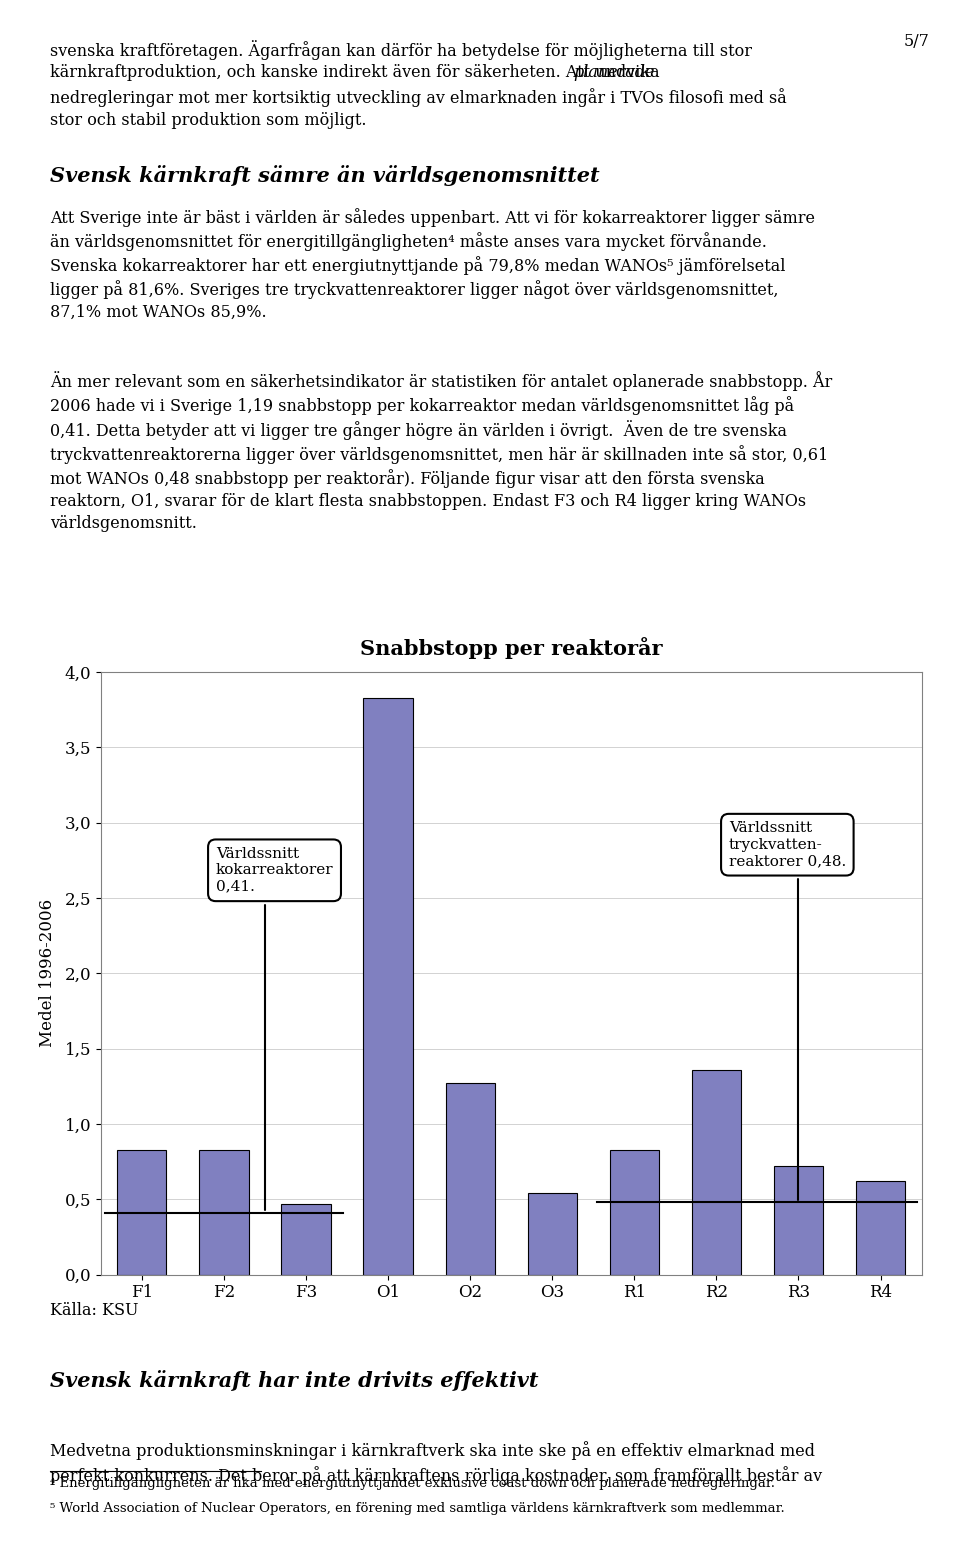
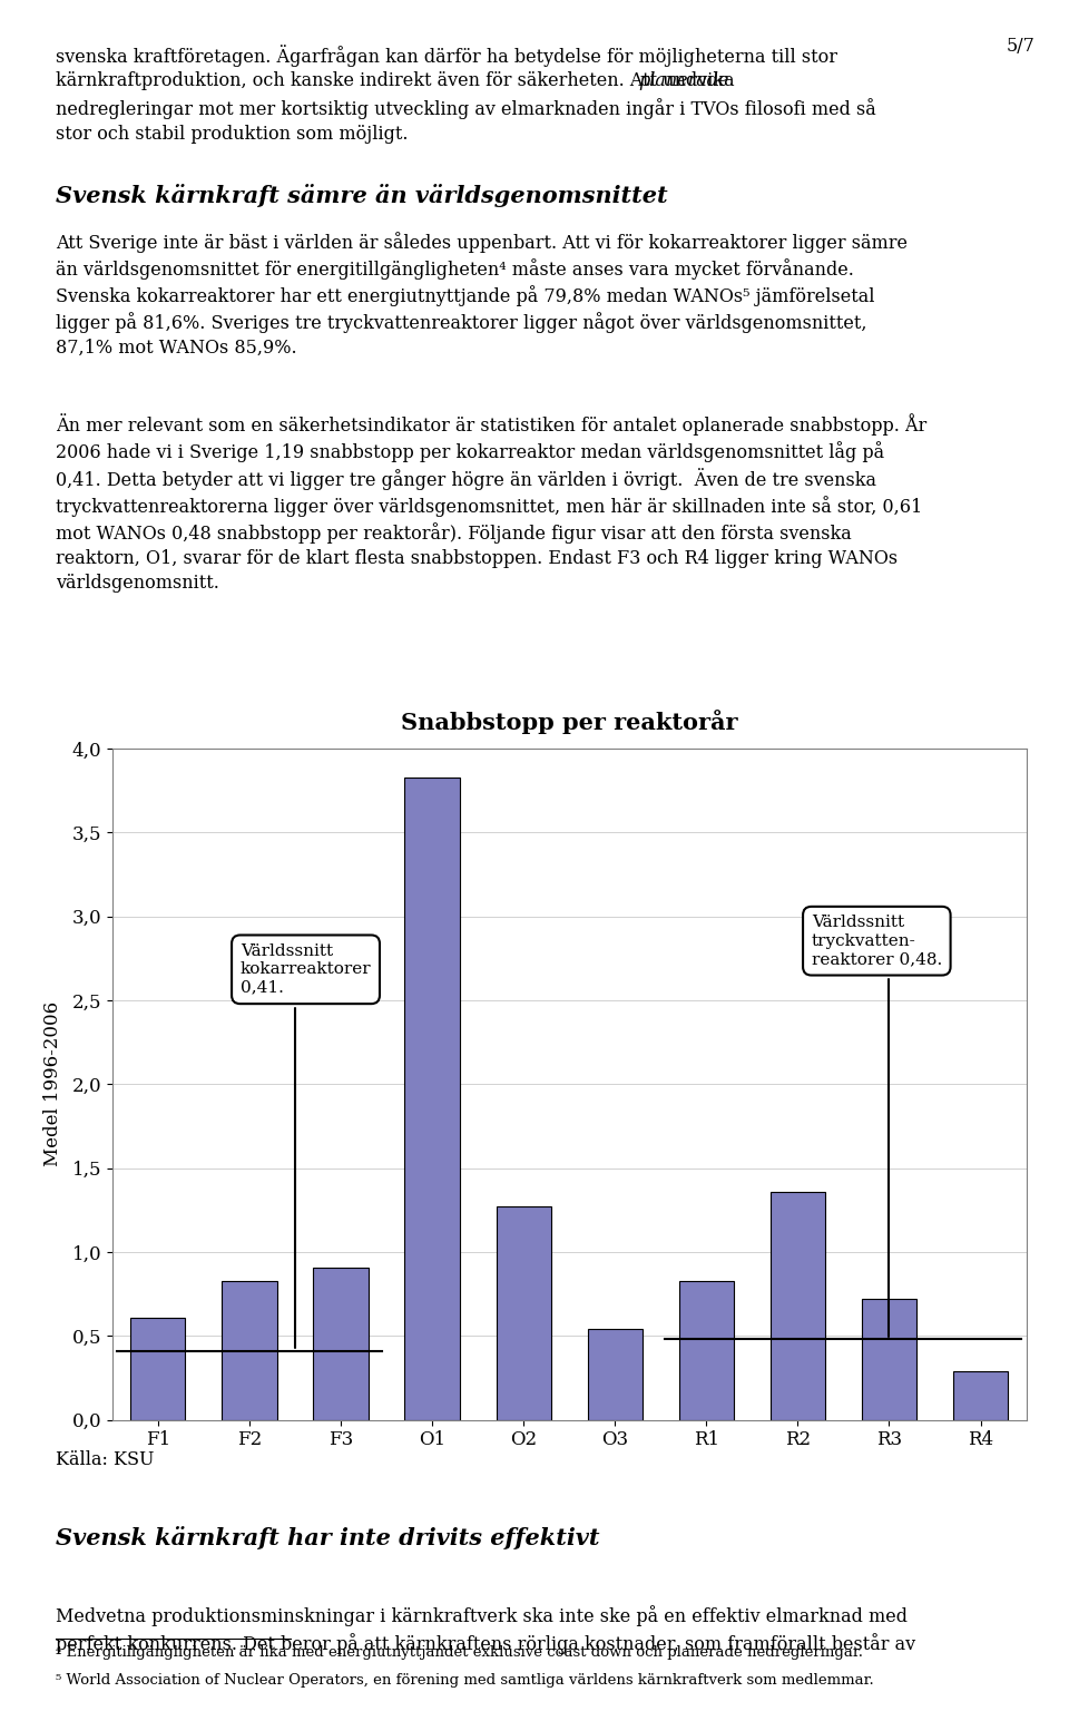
F1: 0,83 -> 0,61
F3: 0,47 -> 0,91
R4: 0,62 -> 0,29
